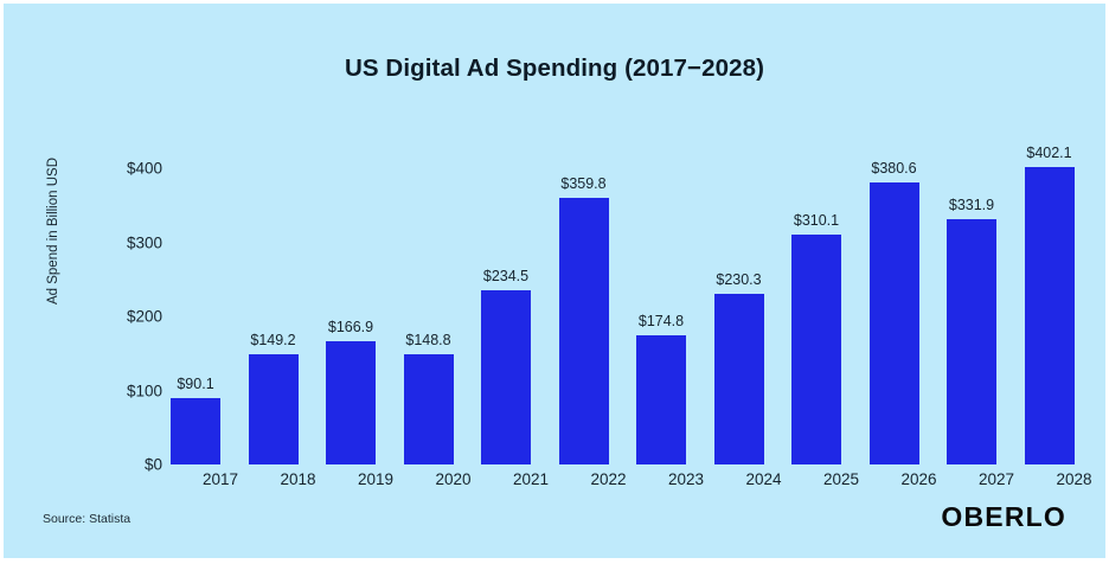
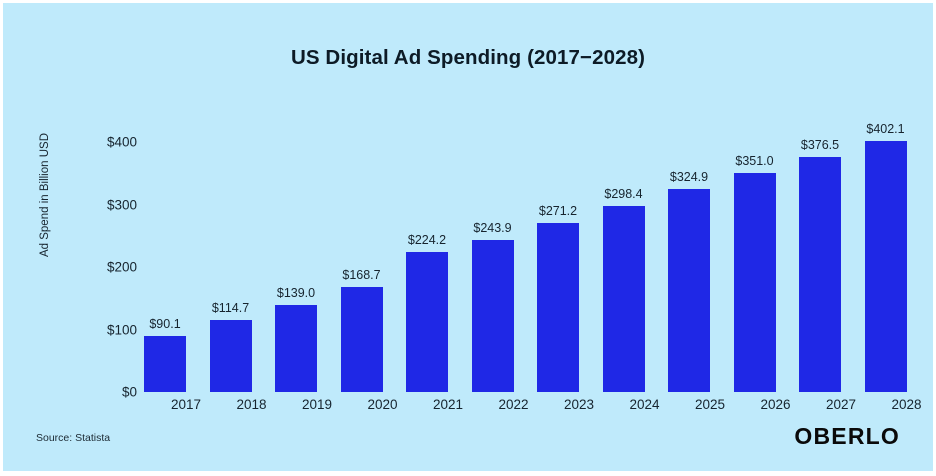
2018: $149.2 -> $114.7
2019: $166.9 -> $139.0
2020: $148.8 -> $168.7
2021: $234.5 -> $224.2
2022: $359.8 -> $243.9
2023: $174.8 -> $271.2
2024: $230.3 -> $298.4
2025: $310.1 -> $324.9
2026: $380.6 -> $351.0
2027: $331.9 -> $376.5
